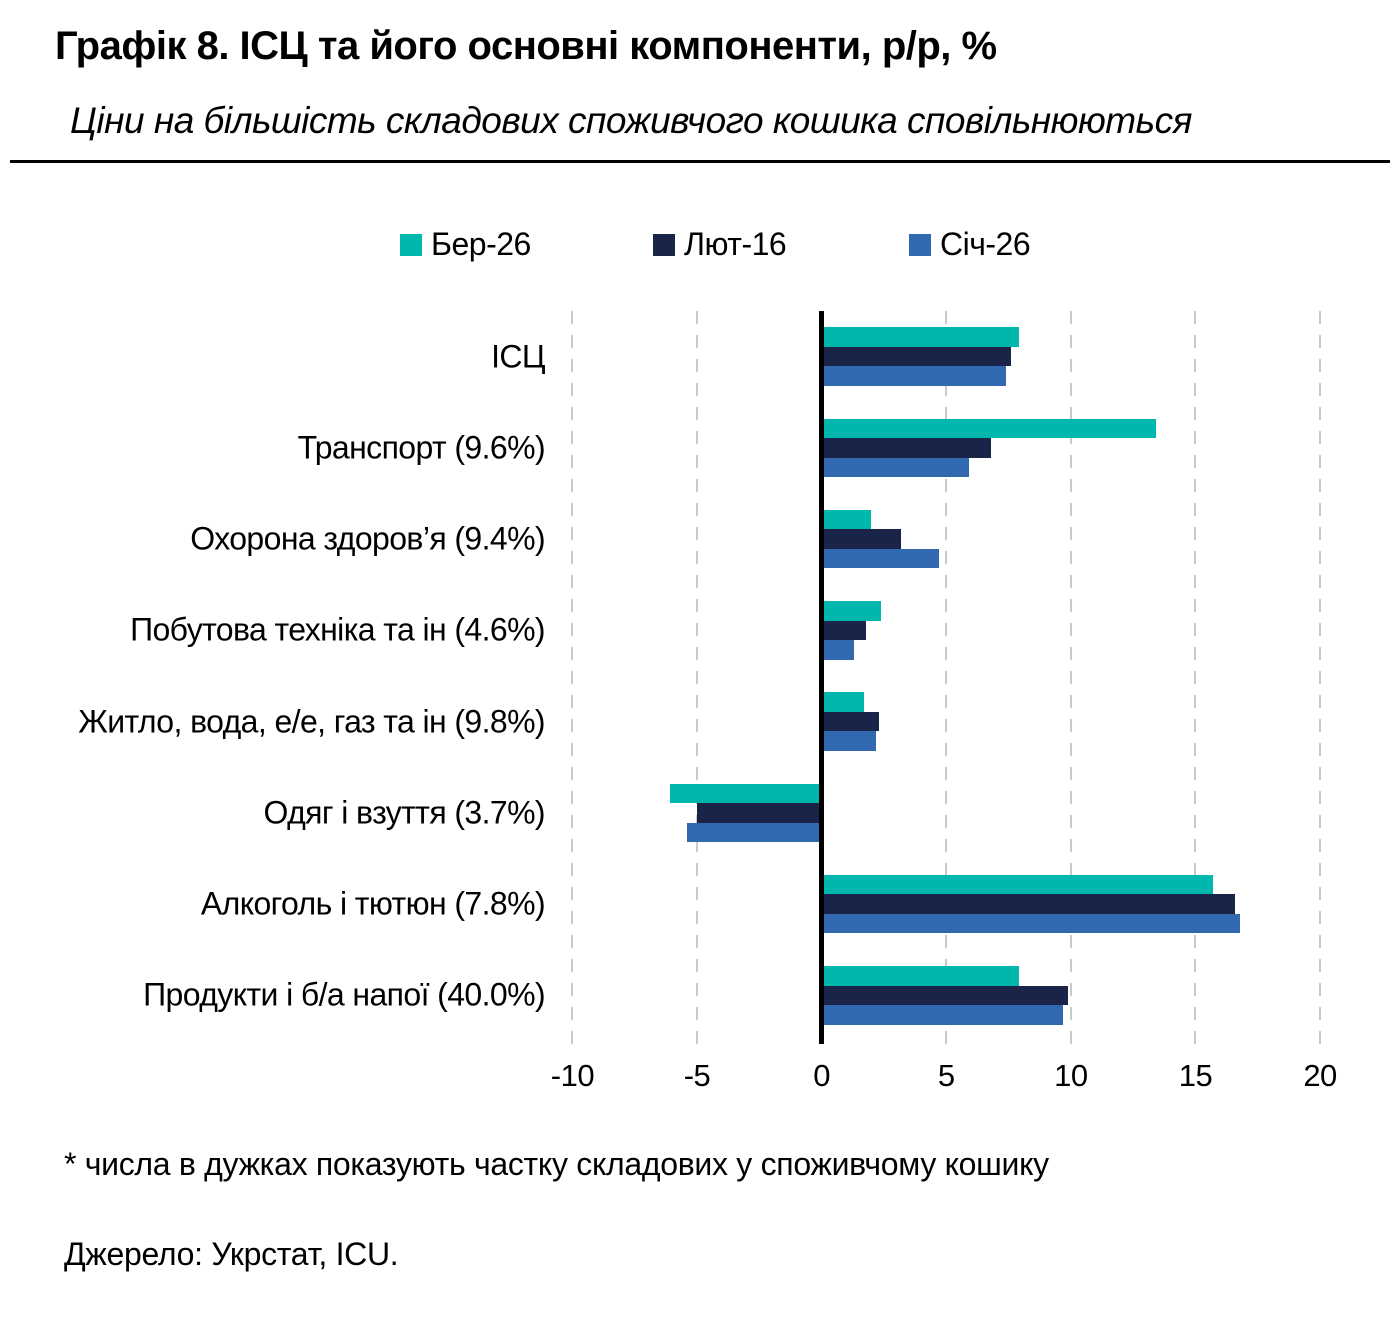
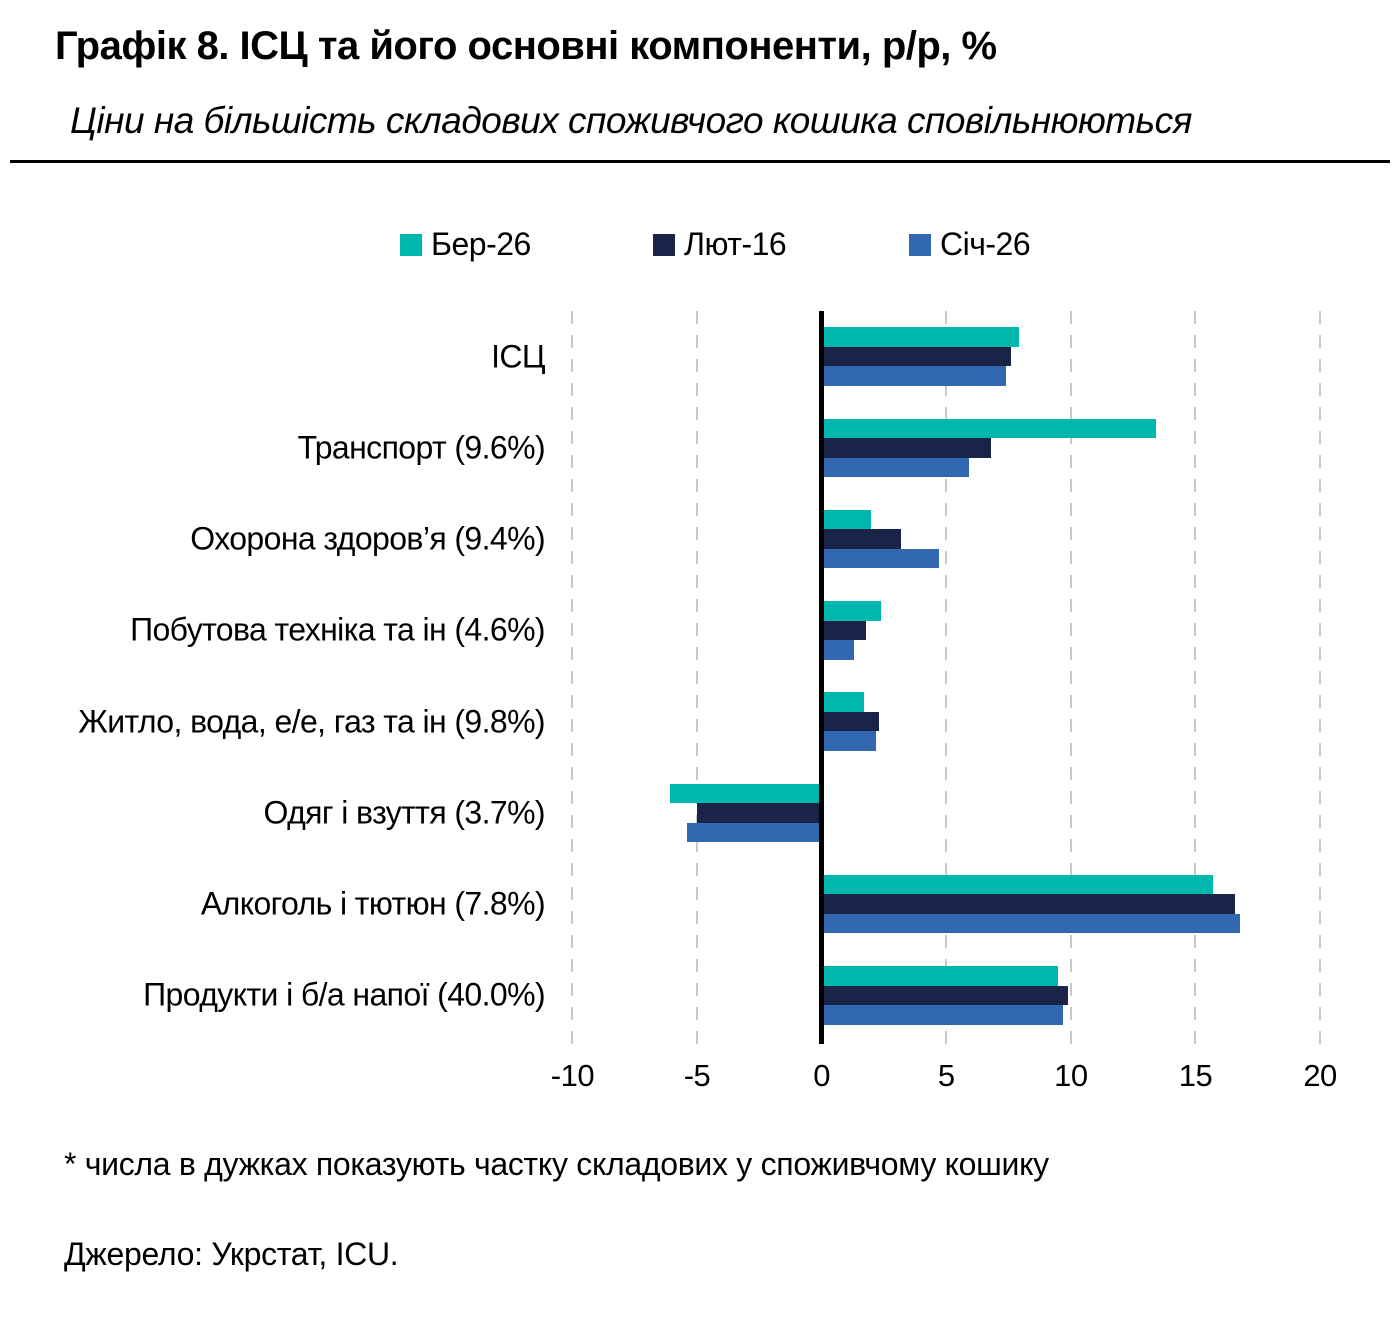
Бер-26/Продукти і б/а напої (40.0%): 7.9 -> 9.5
